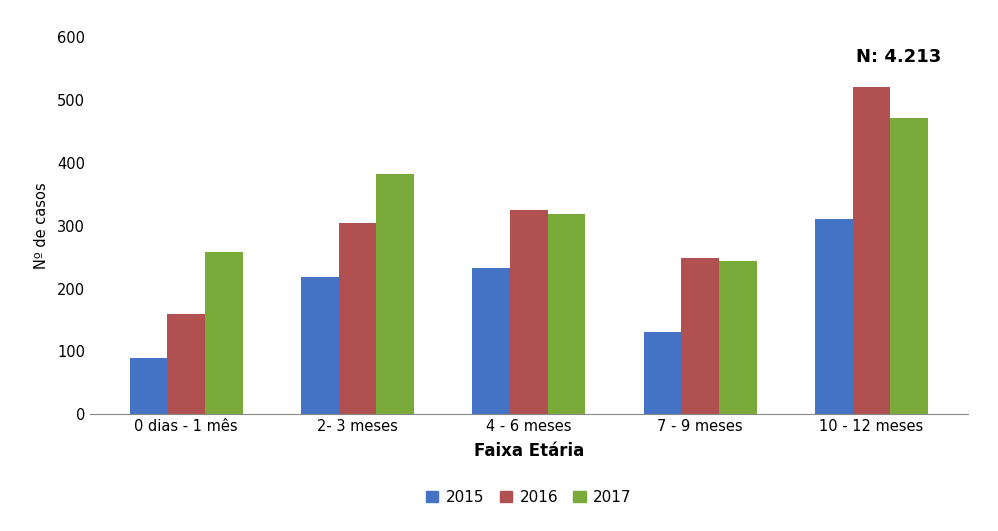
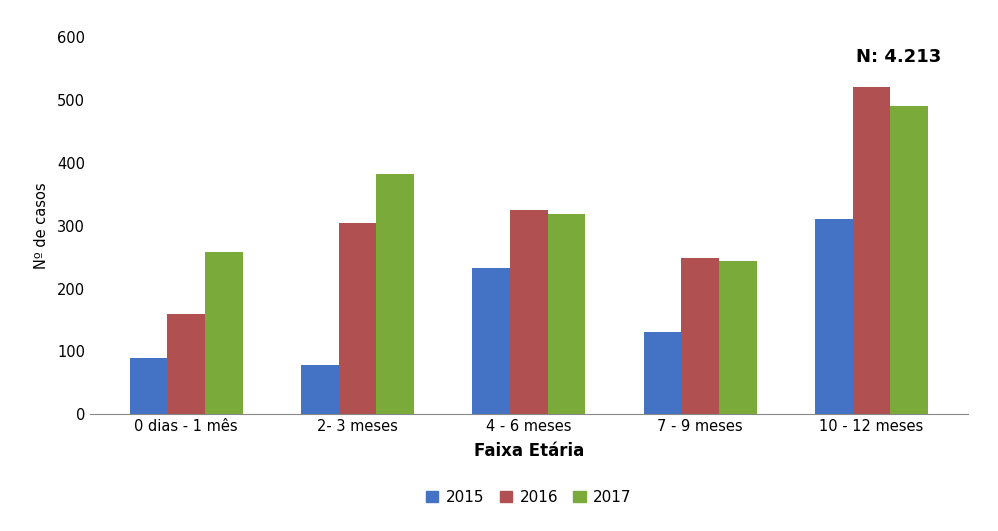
2015/2- 3 meses: 218 -> 78
2017/10 - 12 meses: 472 -> 490
